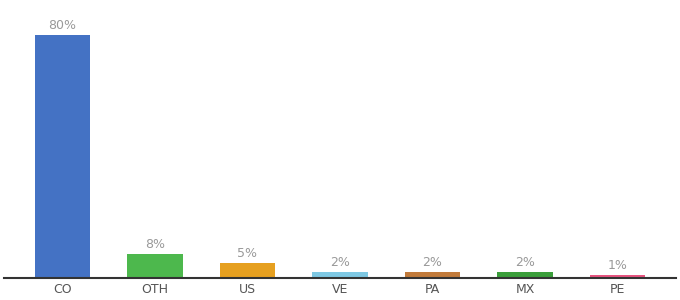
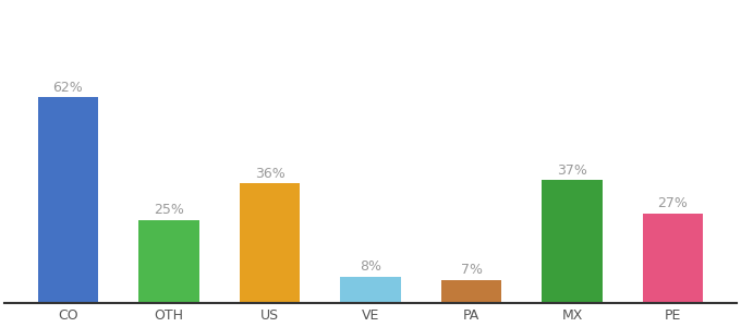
CO: 80% -> 62%
OTH: 8% -> 25%
US: 5% -> 36%
VE: 2% -> 8%
PA: 2% -> 7%
MX: 2% -> 37%
PE: 1% -> 27%
